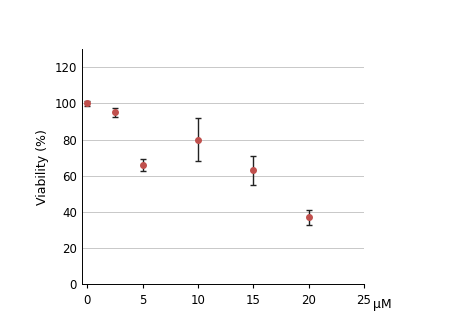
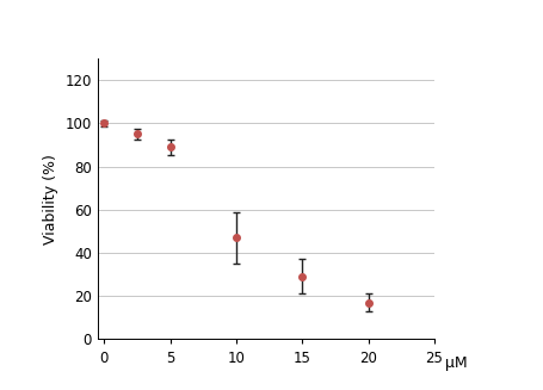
5: 66 -> 89
10: 80 -> 47
15: 63 -> 29
20: 37 -> 17
